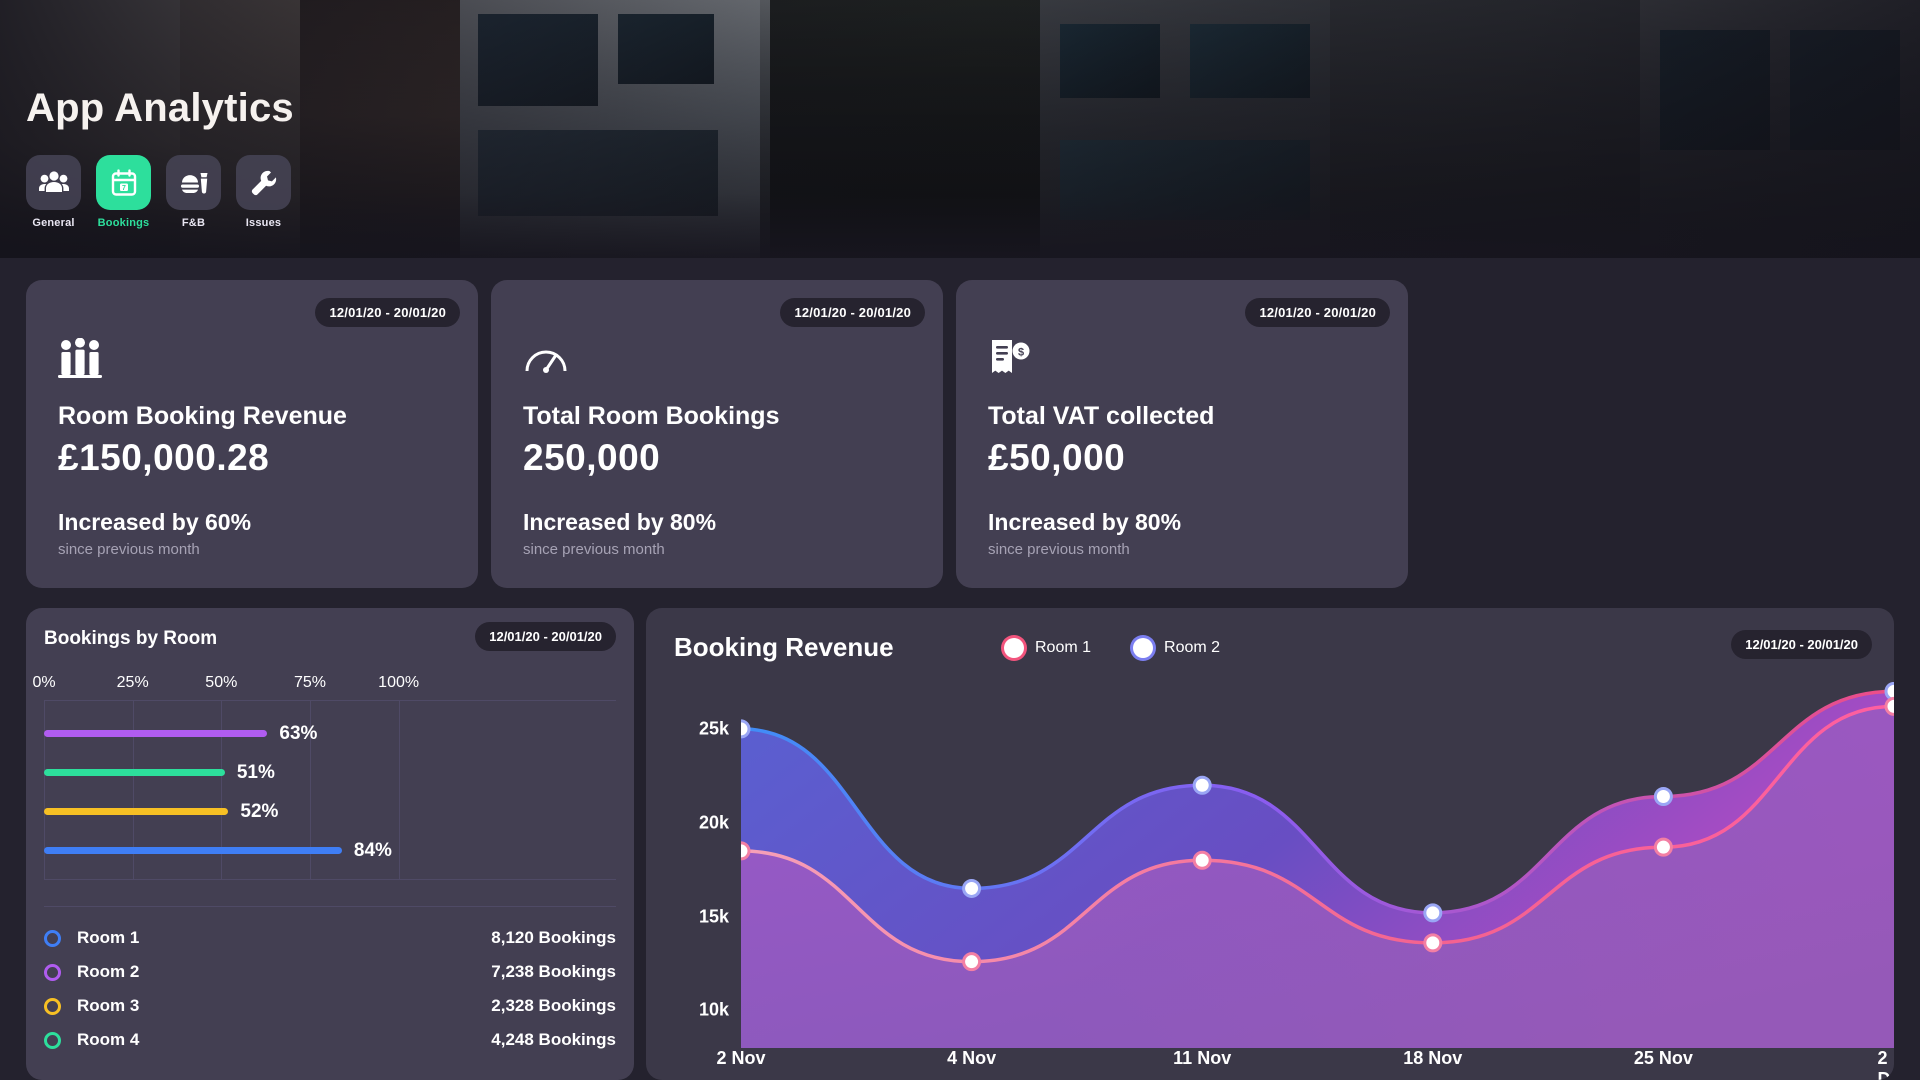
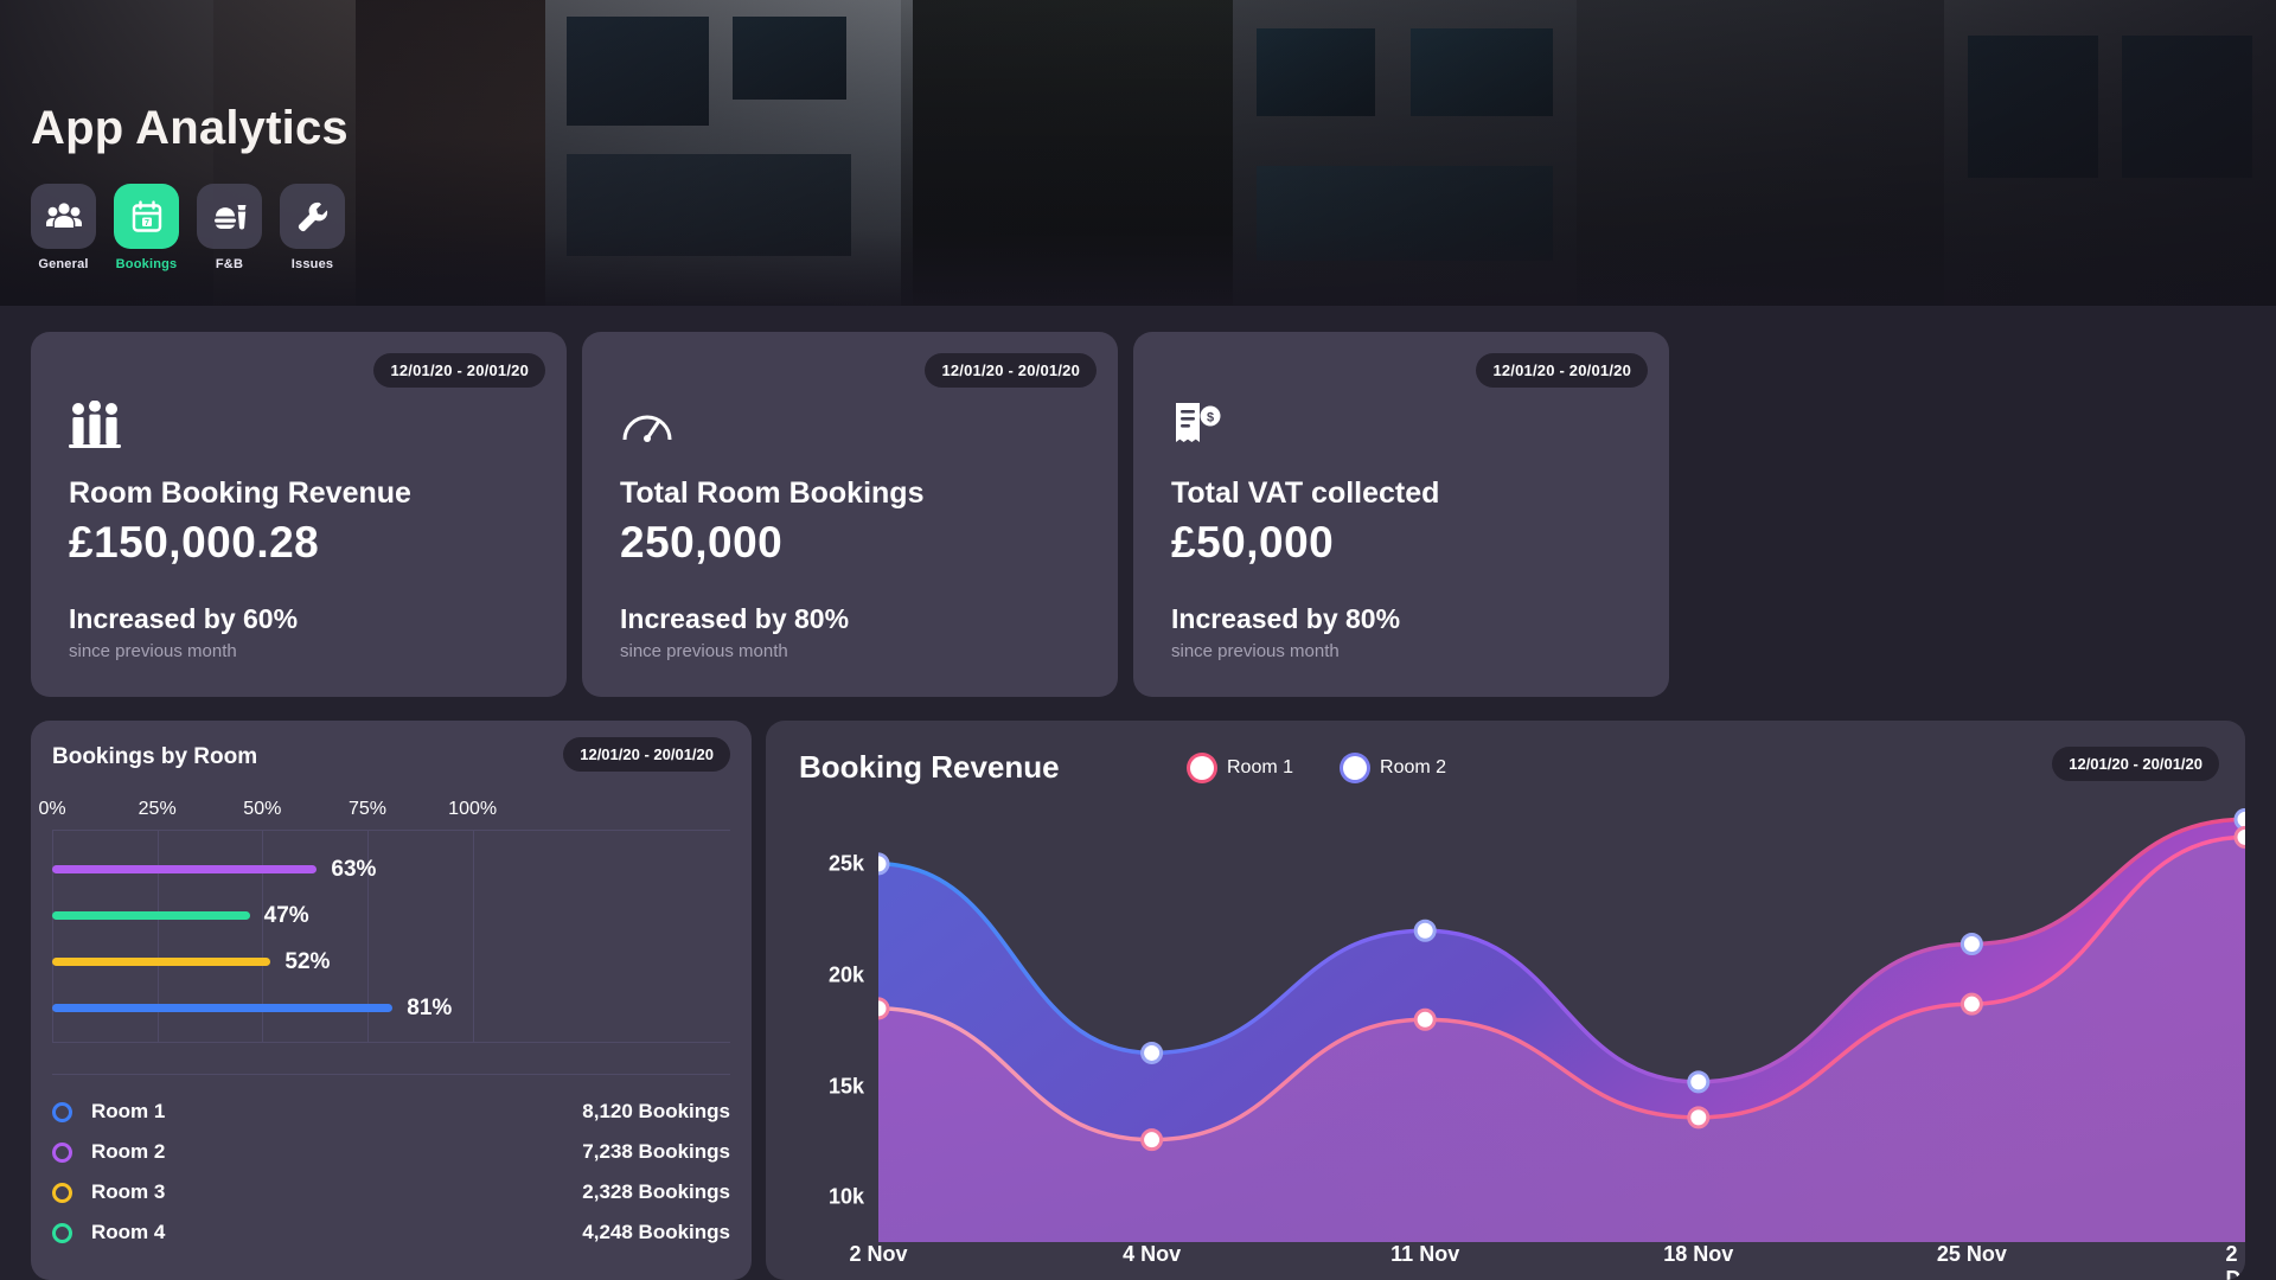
Bookings by Room/Room 4: 51% -> 47%
Bookings by Room/Room 1: 84% -> 81%
